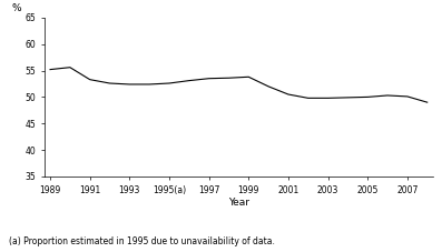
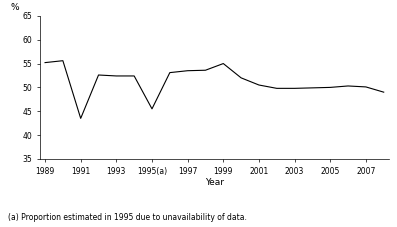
1991: 53.3 -> 43.5
1995(a): 52.6 -> 45.5
1999: 53.8 -> 55.0
